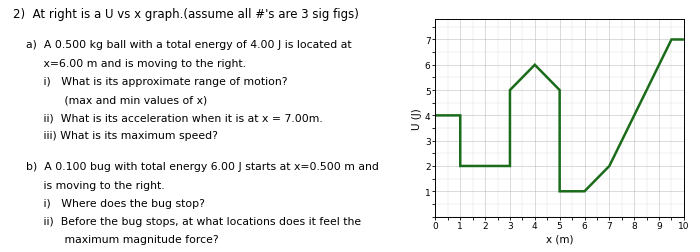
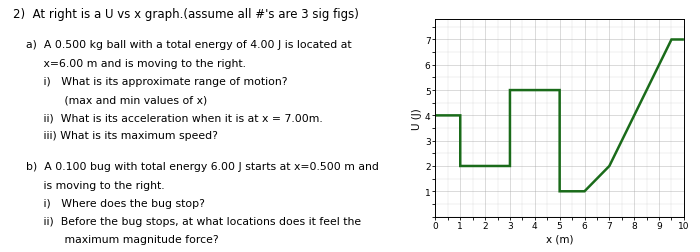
4: 6 -> 5
